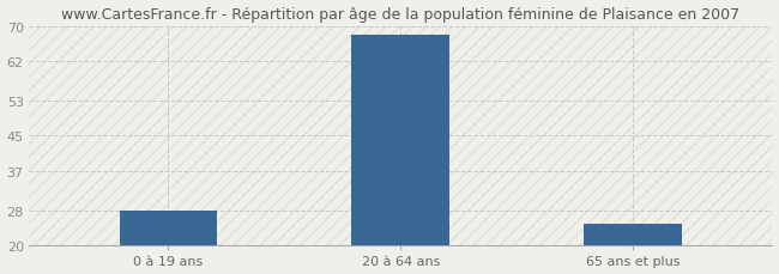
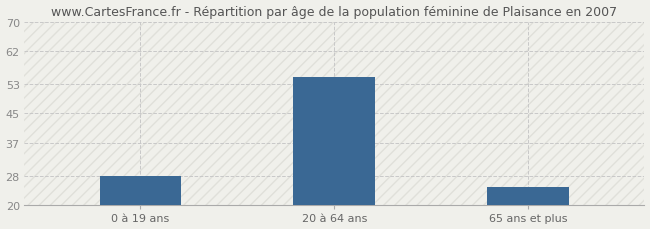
20 à 64 ans: 68 -> 55
